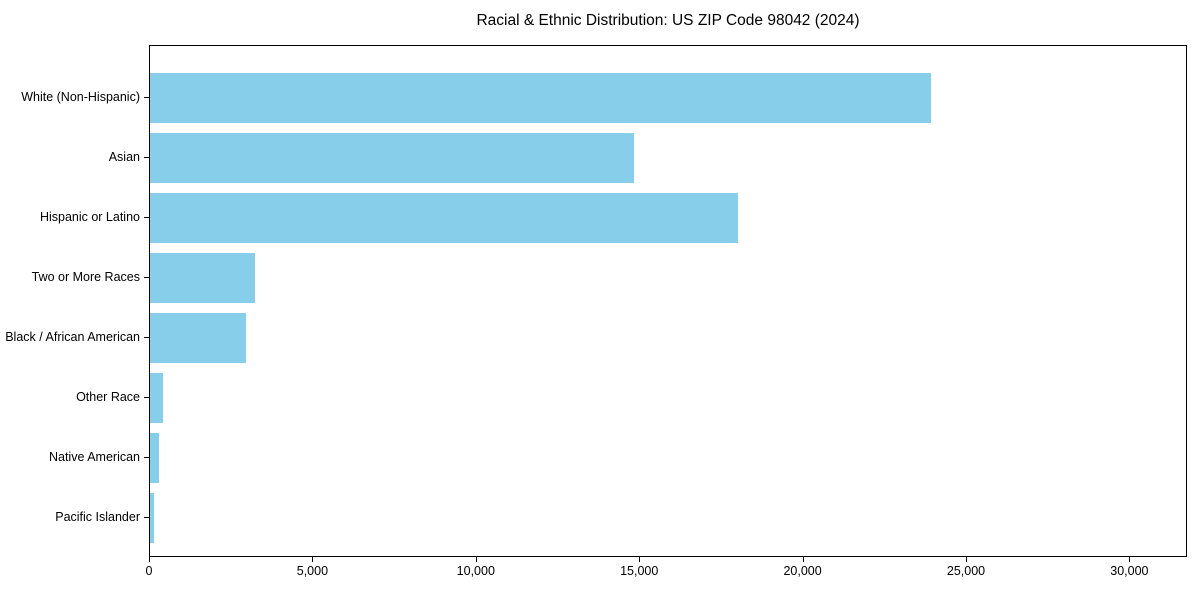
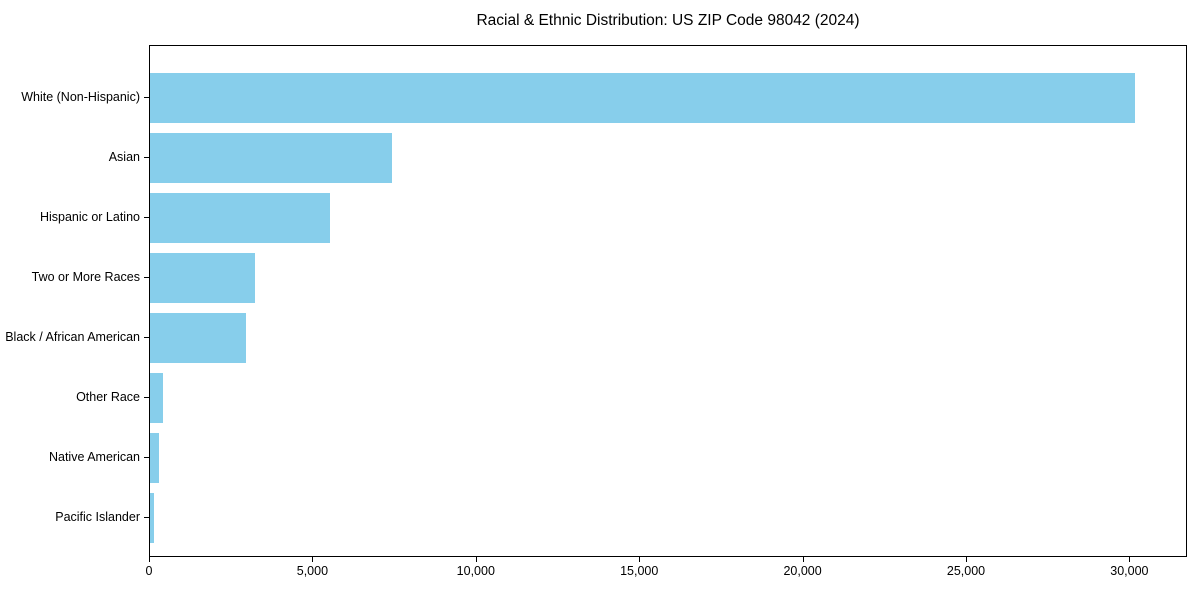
White (Non-Hispanic): 23900 -> 30200
Asian: 14800 -> 7400
Hispanic or Latino: 18000 -> 5500
